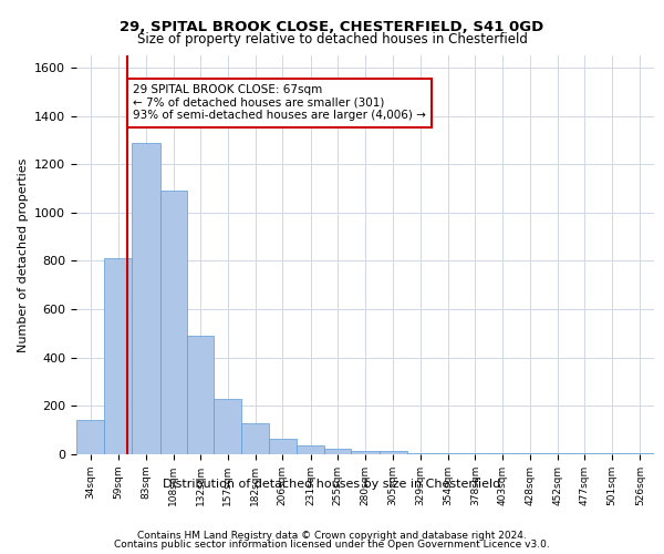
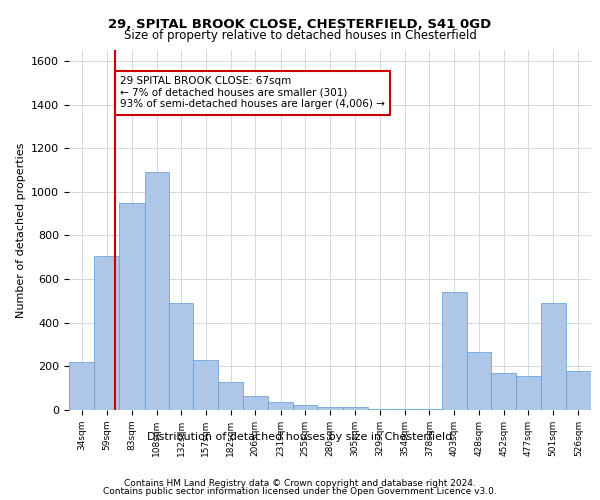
34sqm: 140 -> 220
59sqm: 810 -> 705
83sqm: 1290 -> 950
403sqm: 5 -> 540
428sqm: 3 -> 265
452sqm: 3 -> 170
477sqm: 3 -> 155
501sqm: 3 -> 490
526sqm: 3 -> 180
